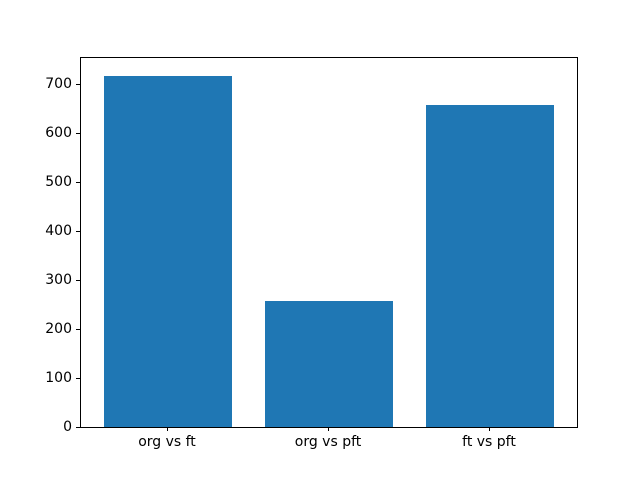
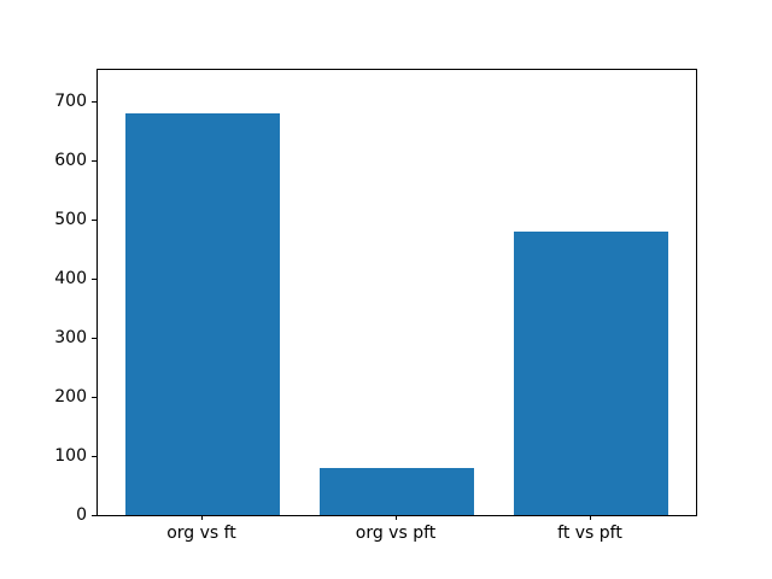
org vs ft: 720 -> 680
org vs pft: 260 -> 80
ft vs pft: 660 -> 480
